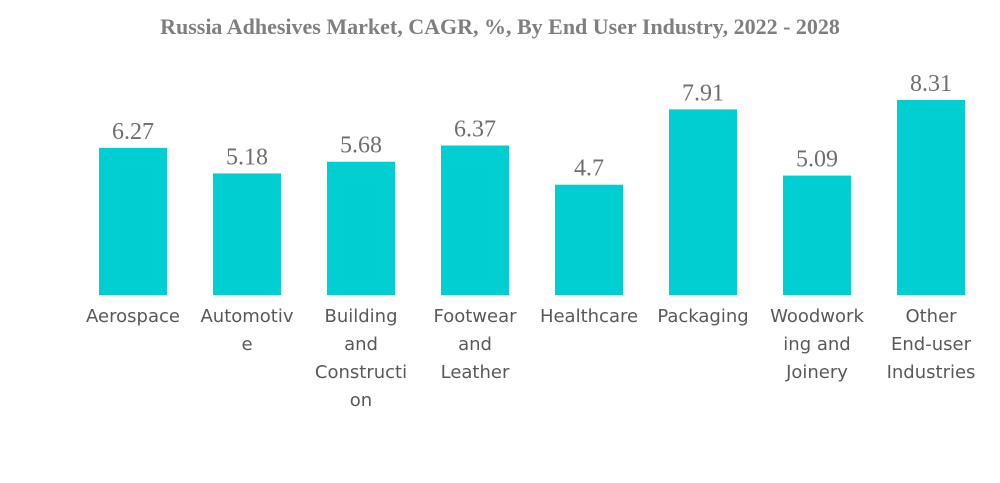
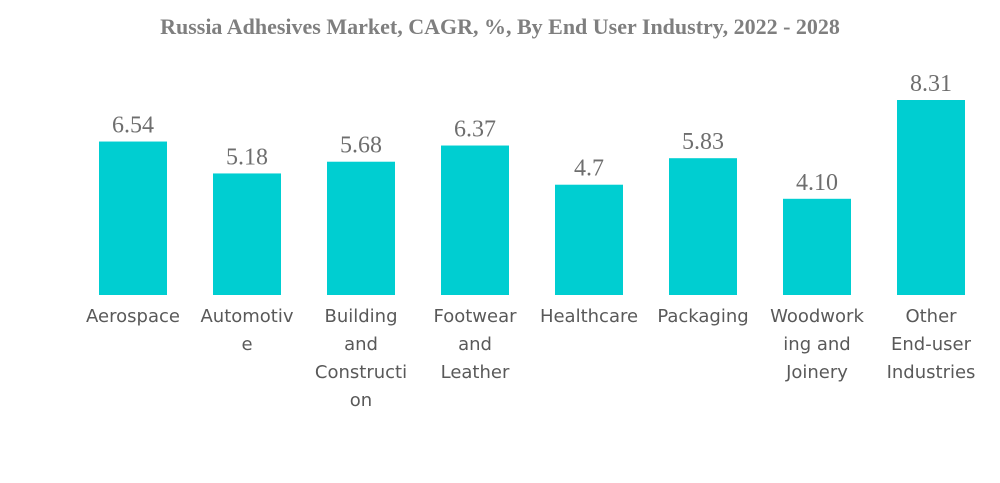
Aerospace: 6.27 -> 6.54
Packaging: 7.91 -> 5.83
Woodworking and Joinery: 5.09 -> 4.10
